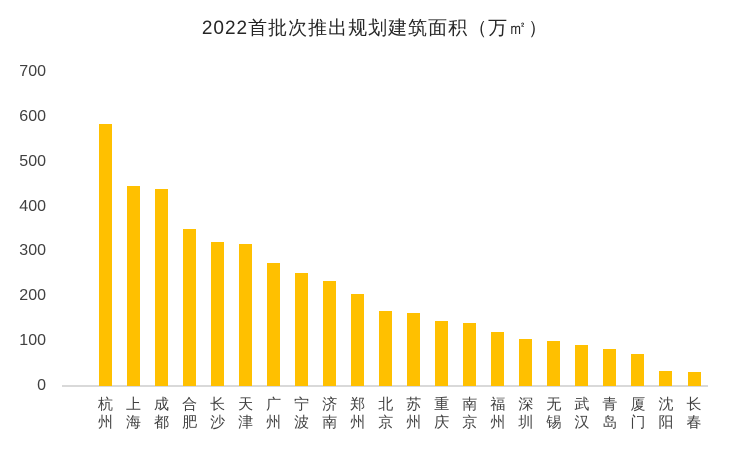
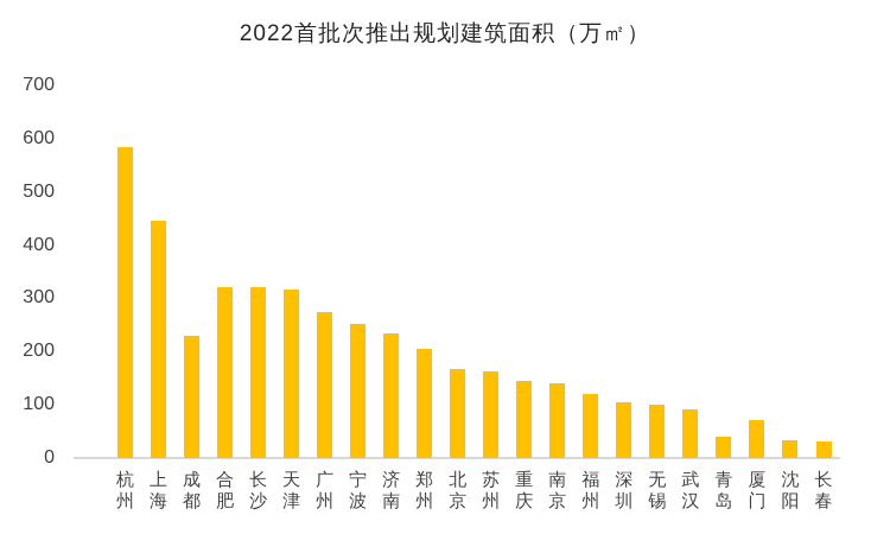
成都: 440 -> 230
合肥: 350 -> 320
青岛: 80 -> 40
